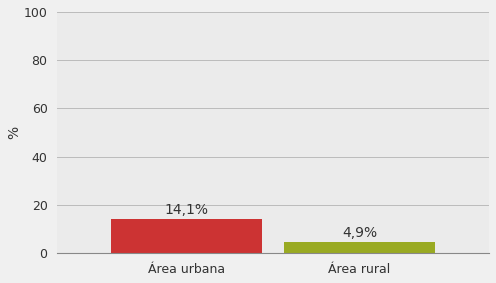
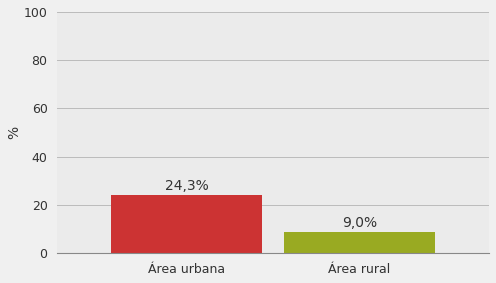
Área urbana: 14,1% -> 24,3%
Área rural: 4,9% -> 9,0%
